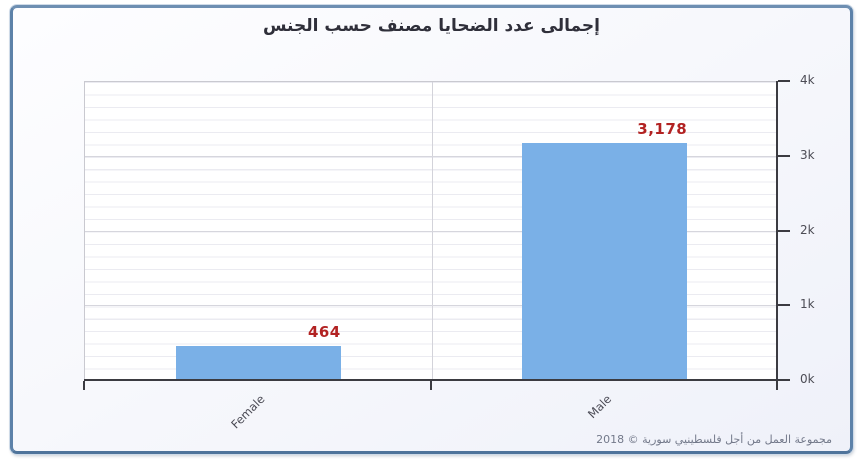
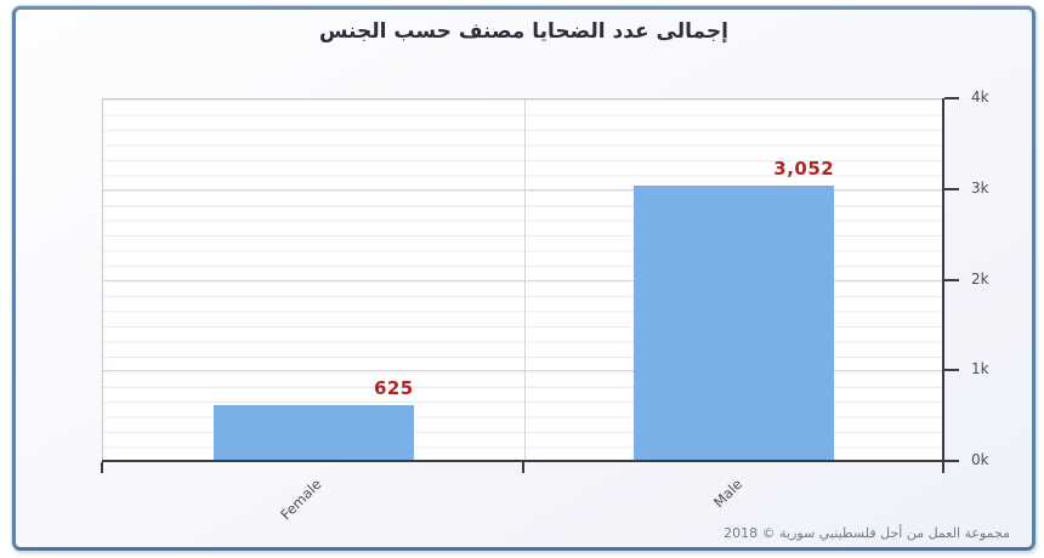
Female: 464 -> 625
Male: 3,178 -> 3,052
